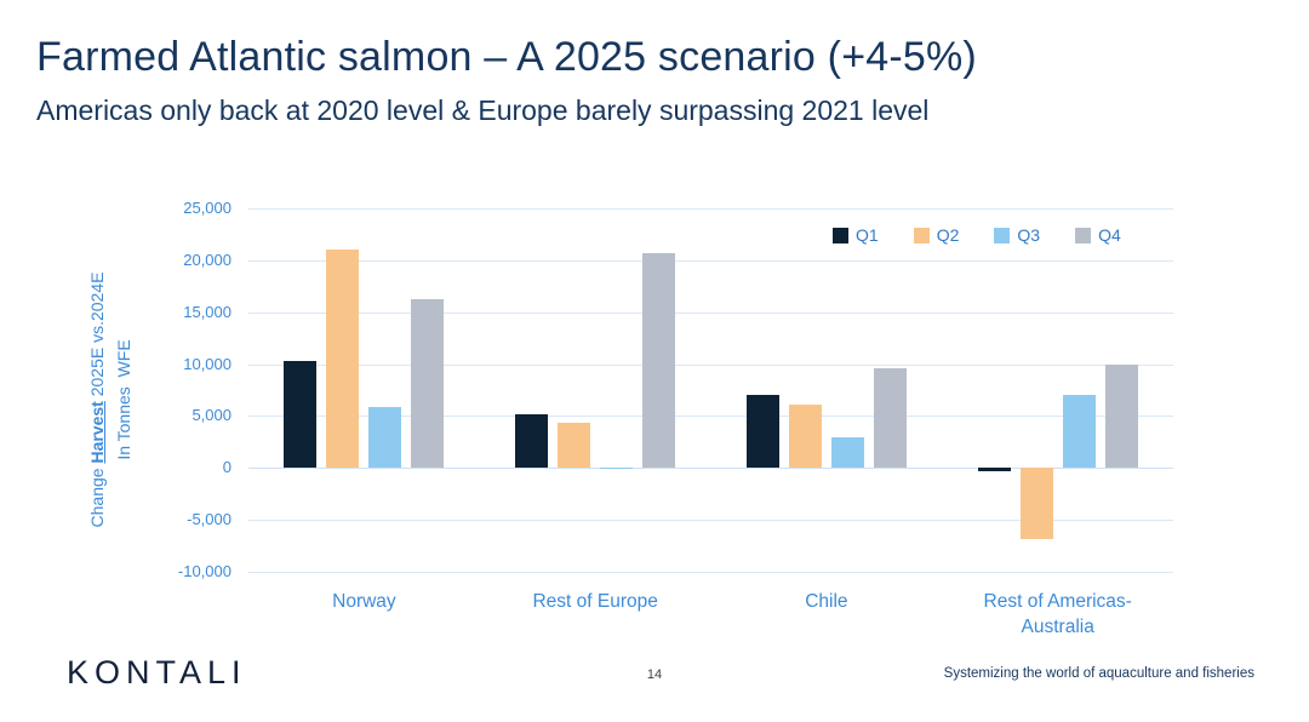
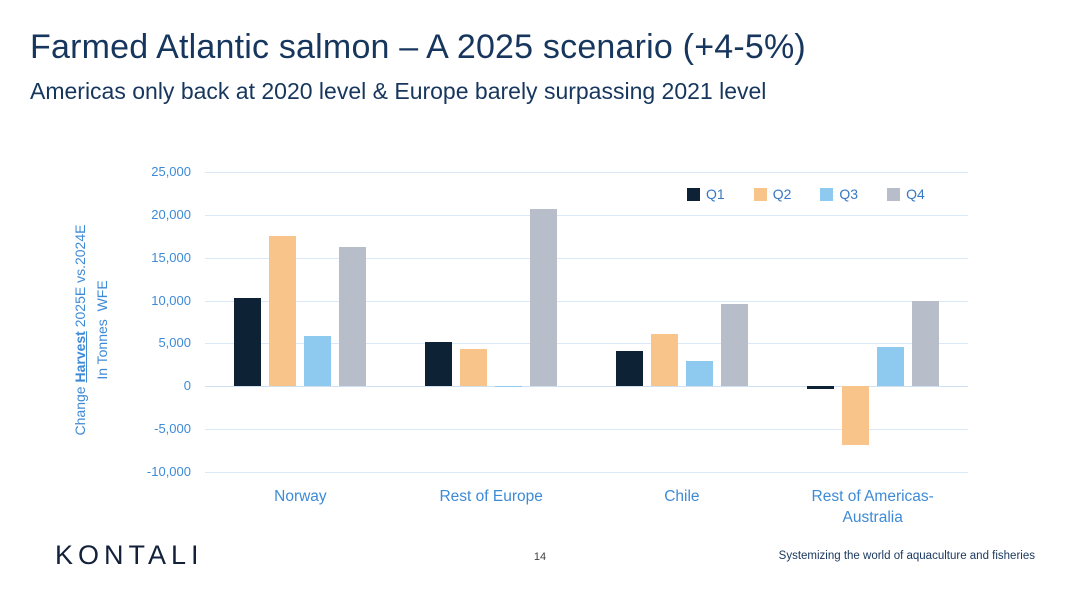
Q2/Norway: 21000 -> 18000
Q1/Chile: 7000 -> 4000
Q3/Rest of Americas-Australia: 7000 -> 5000
